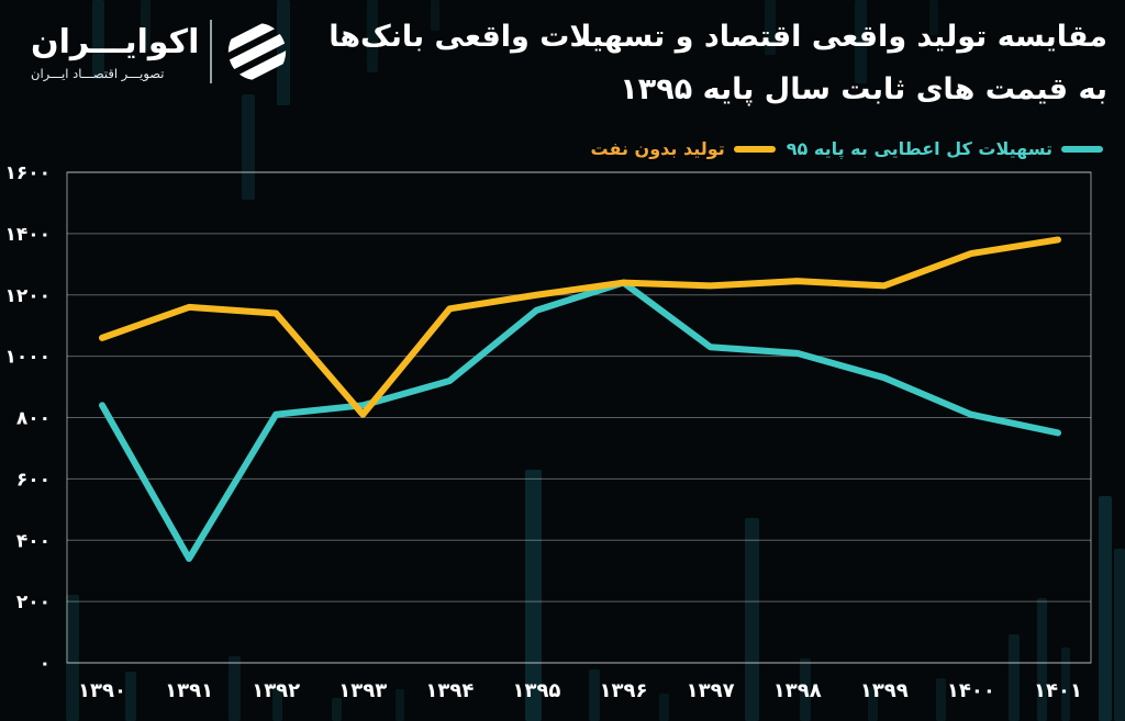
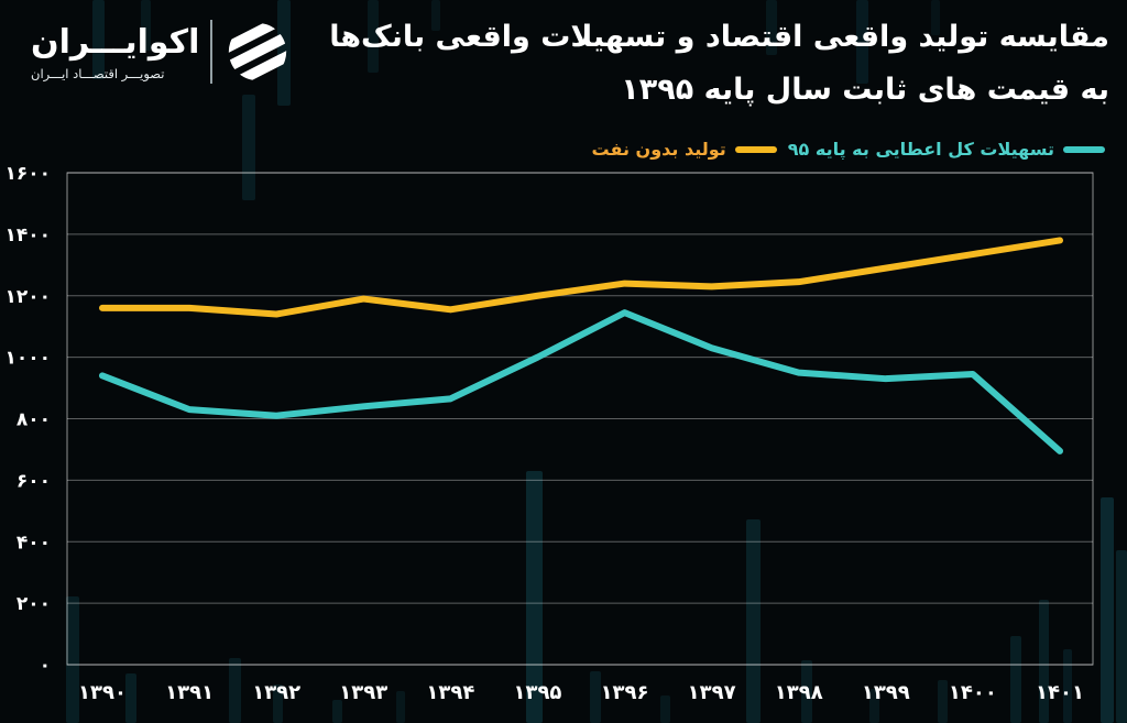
تسهیلات کل اعطایی به پایه ۹۵/۱۳۹۰: 840 -> 940
تولید بدون نفت/۱۳۹۰: 1060 -> 1160
تسهیلات کل اعطایی به پایه ۹۵/۱۳۹۱: 340 -> 830
تولید بدون نفت/۱۳۹۳: 810 -> 1190
تسهیلات کل اعطایی به پایه ۹۵/۱۳۹۴: 920 -> 860
تسهیلات کل اعطایی به پایه ۹۵/۱۳۹۵: 1150 -> 1000
تسهیلات کل اعطایی به پایه ۹۵/۱۳۹۶: 1240 -> 1140
تسهیلات کل اعطایی به پایه ۹۵/۱۳۹۸: 1010 -> 950
تولید بدون نفت/۱۳۹۹: 1230 -> 1290
تسهیلات کل اعطایی به پایه ۹۵/۱۴۰۰: 810 -> 940
تسهیلات کل اعطایی به پایه ۹۵/۱۴۰۱: 750 -> 700
